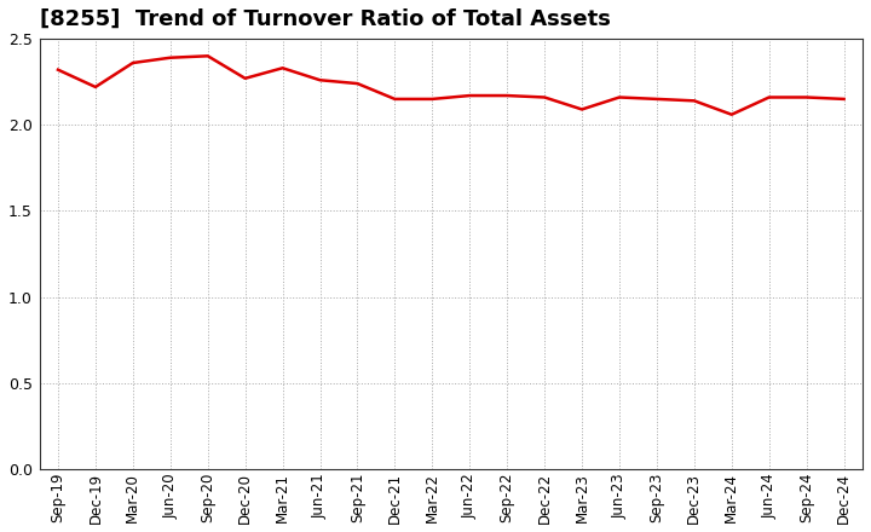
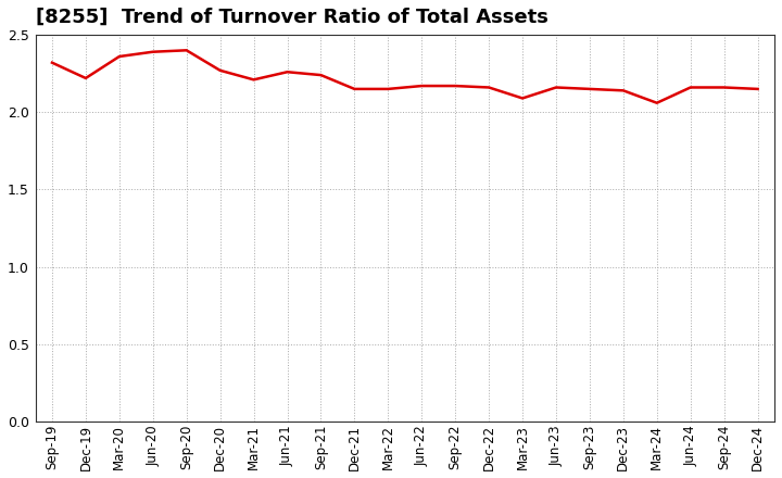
Mar-21: 2.33 -> 2.21
